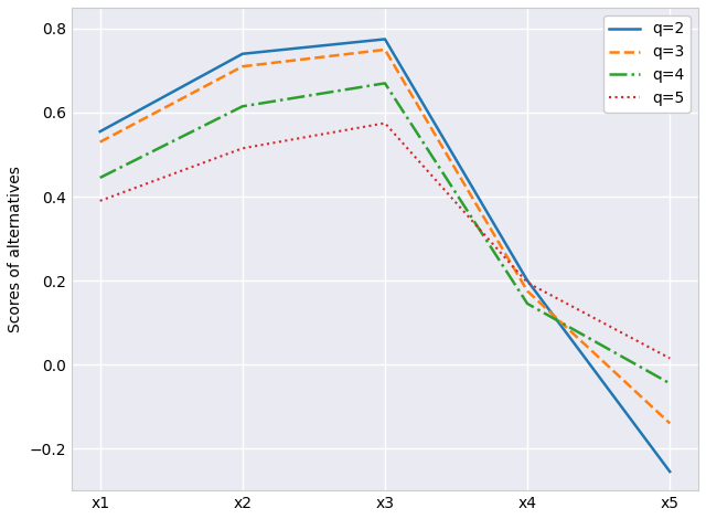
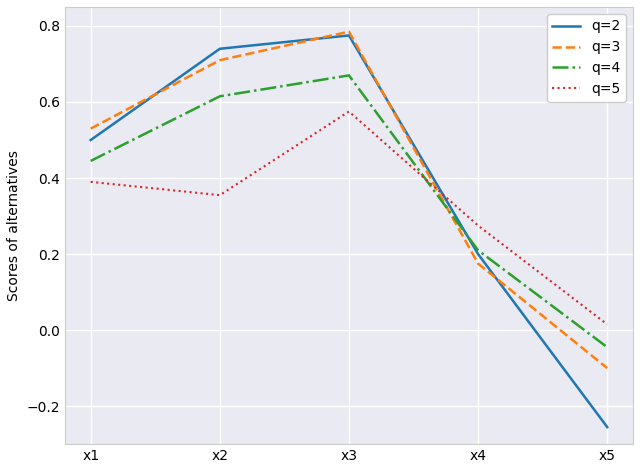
q=2/x1: 0.555 -> 0.500
q=5/x2: 0.515 -> 0.355
q=3/x3: 0.750 -> 0.785
q=4/x4: 0.145 -> 0.210
q=5/x4: 0.195 -> 0.275
q=3/x5: -0.140 -> -0.100
